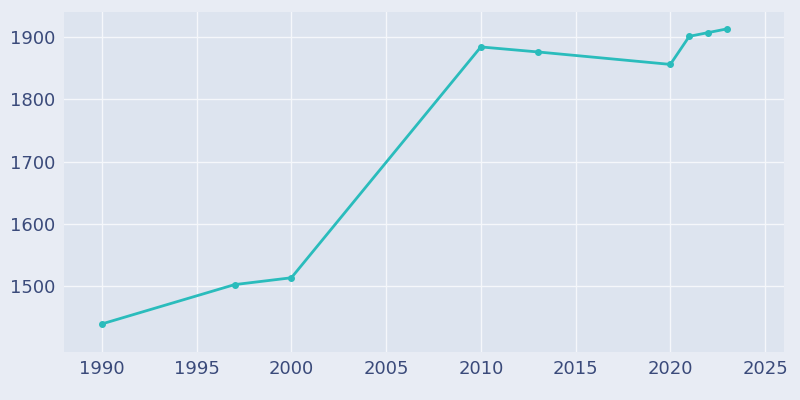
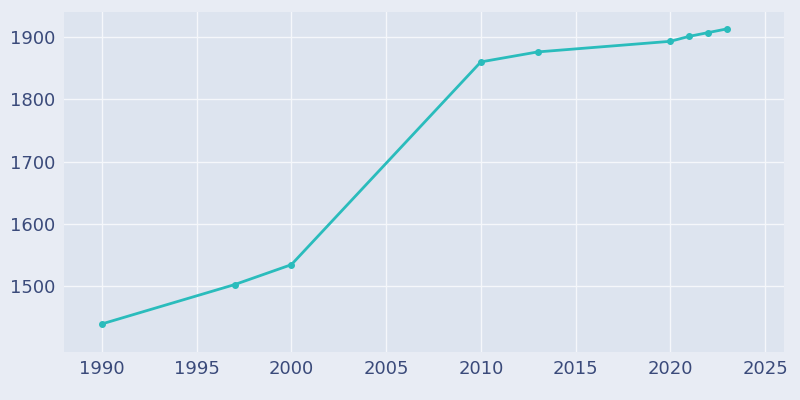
2000: 1514 -> 1535
2010: 1884 -> 1860
2020: 1856 -> 1893
